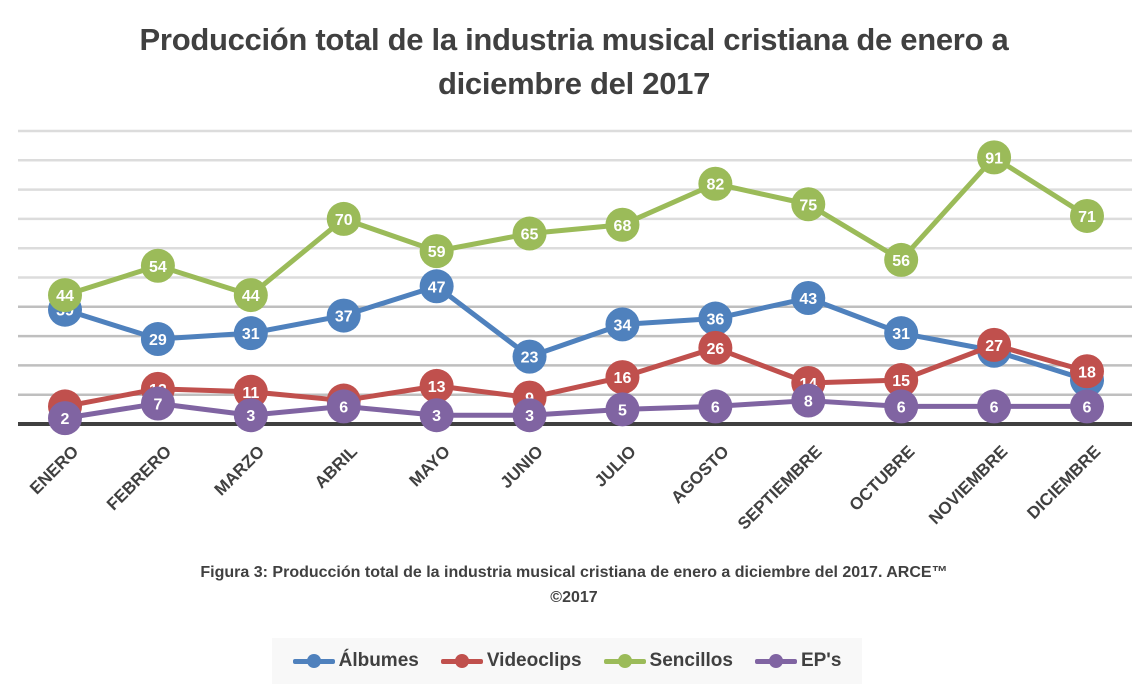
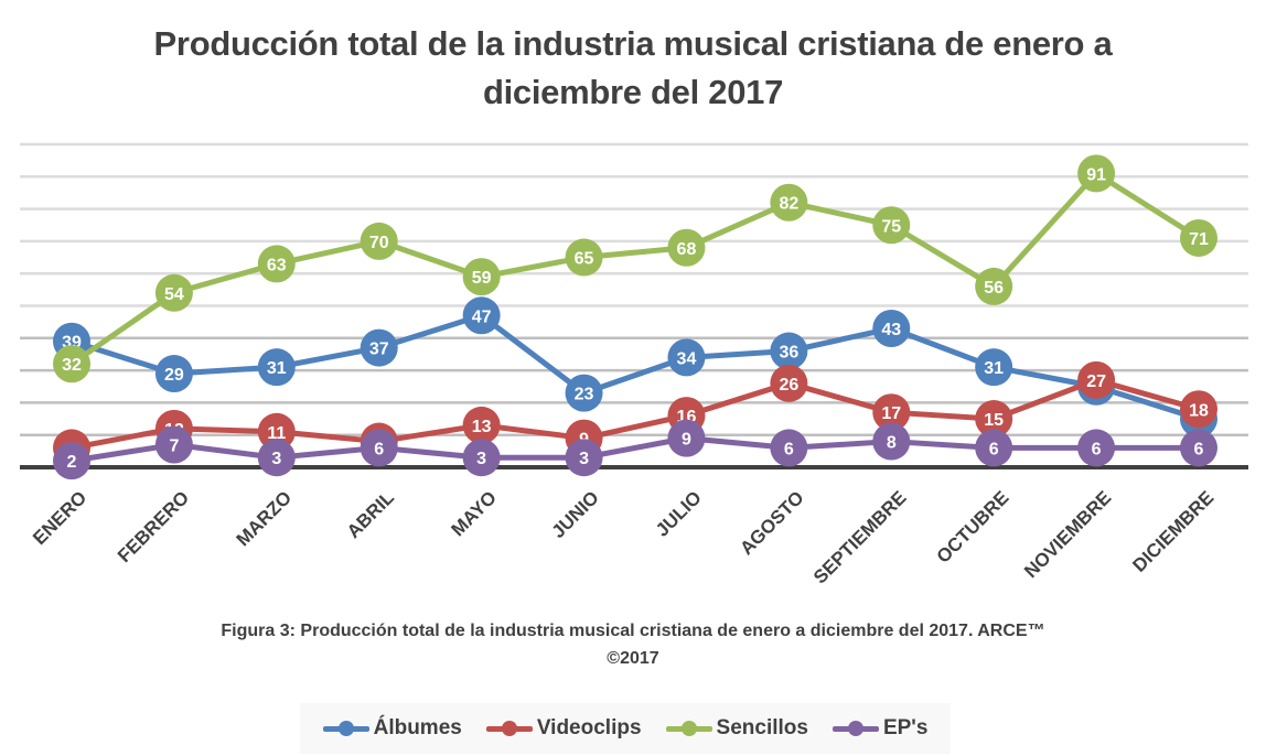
Sencillos/ENERO: 44 -> 32
Sencillos/MARZO: 44 -> 63
EP's/JULIO: 5 -> 9
Videoclips/SEPTIEMBRE: 14 -> 17
